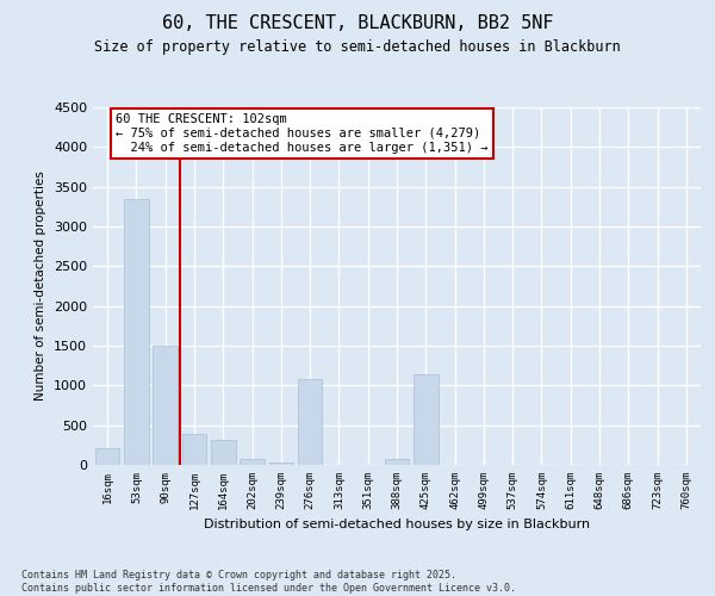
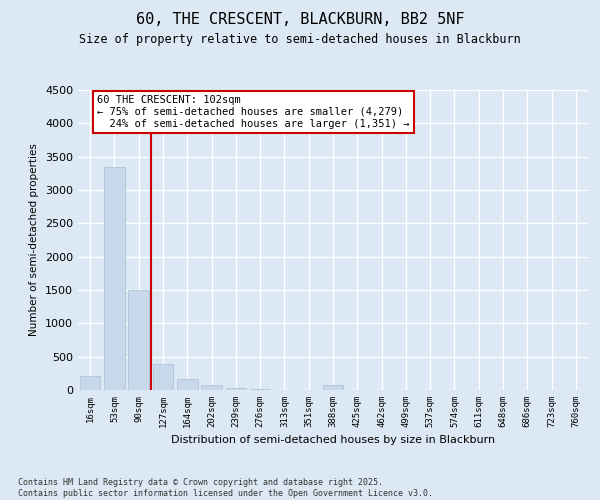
164sqm: 320 -> 160
276sqm: 1080 -> 10
425sqm: 1140 -> 0
